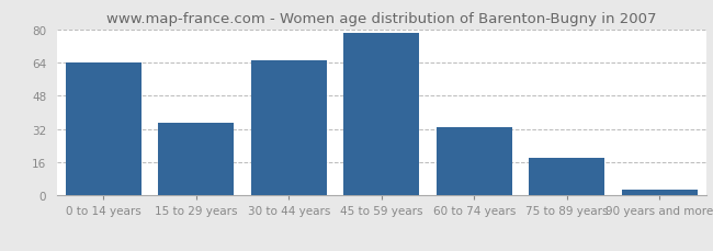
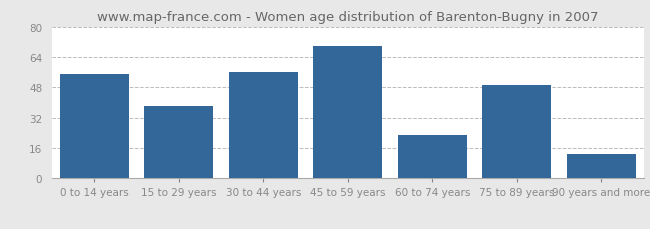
0 to 14 years: 64 -> 55
15 to 29 years: 35 -> 38
30 to 44 years: 65 -> 56
45 to 59 years: 78 -> 70
60 to 74 years: 33 -> 23
75 to 89 years: 18 -> 49
90 years and more: 3 -> 13
